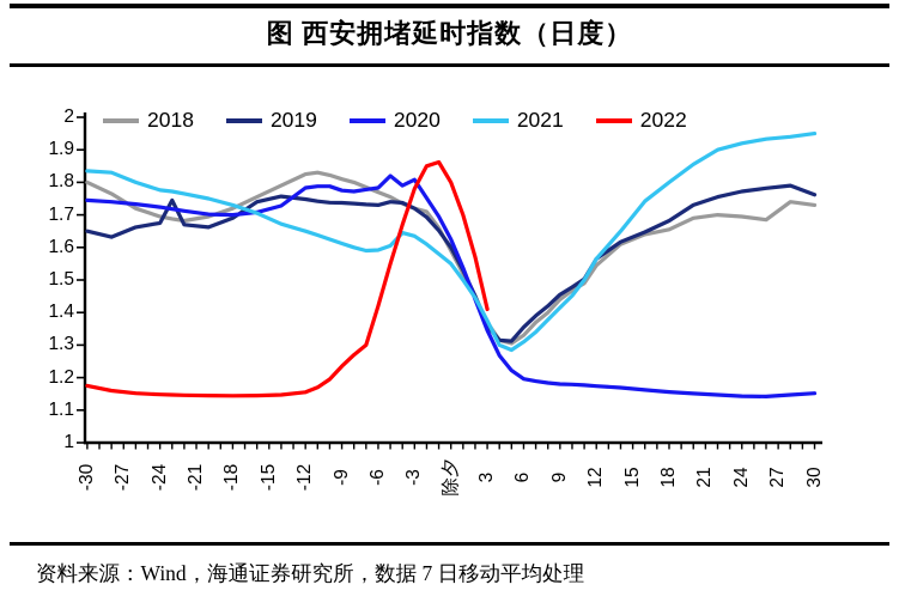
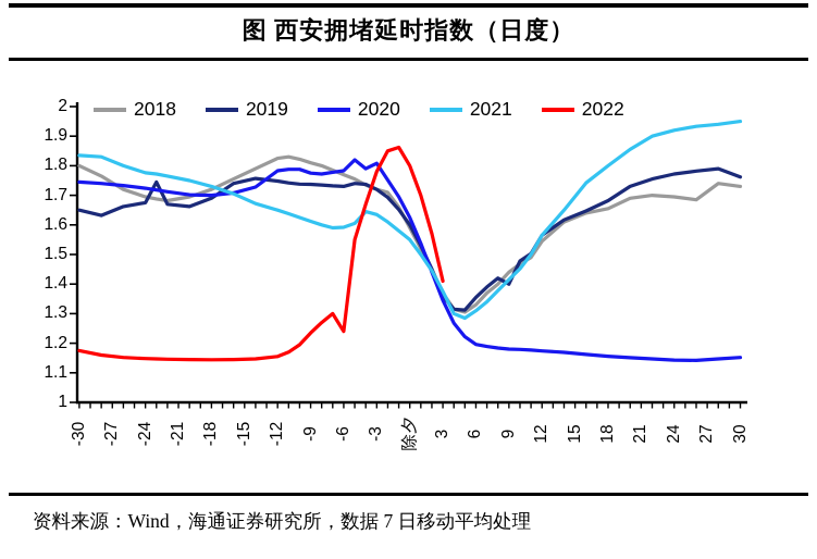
2022/-6: 1.42 -> 1.24
2019/9: 1.46 -> 1.40
